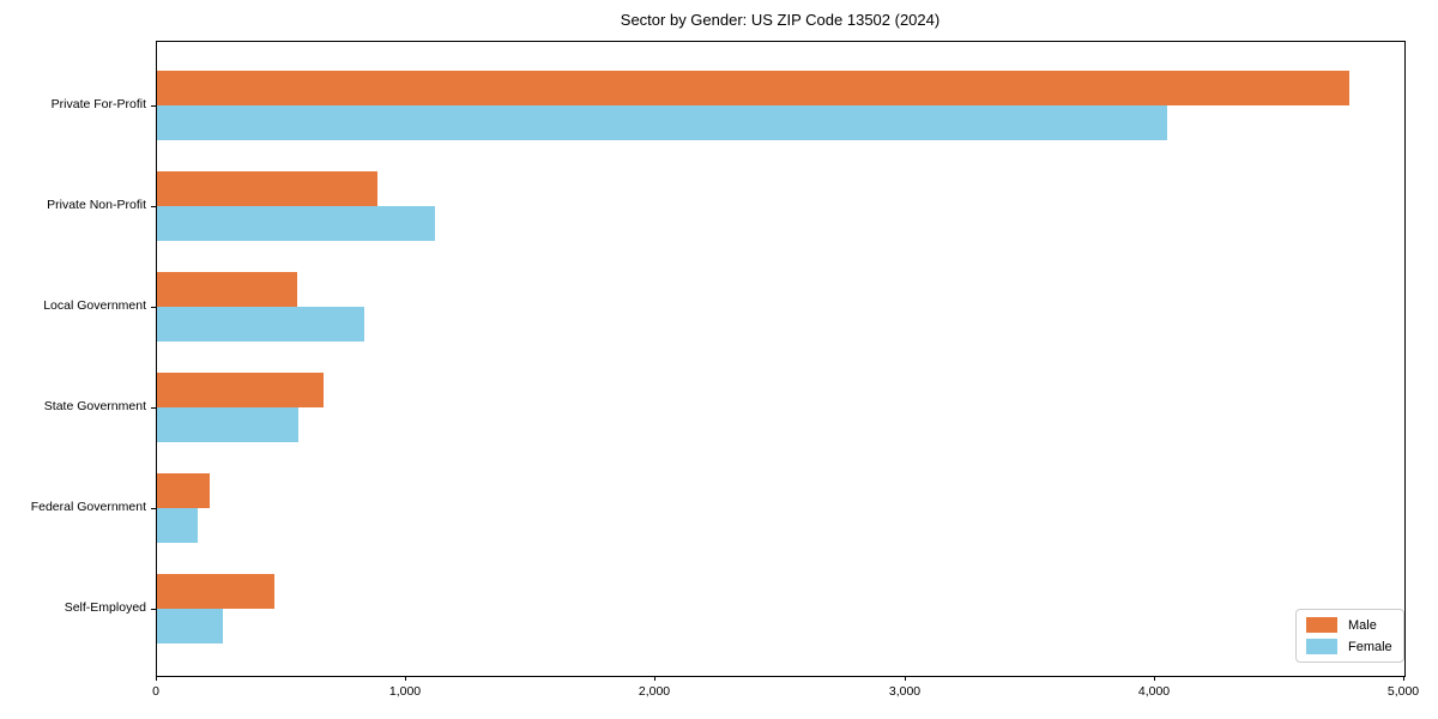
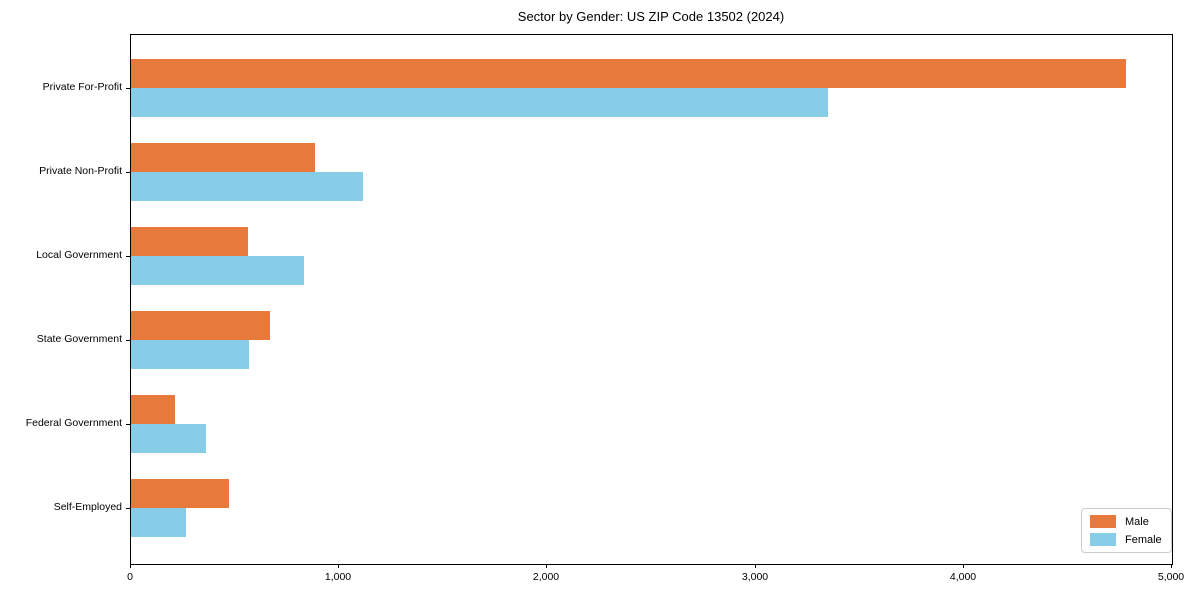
Female/Private For-Profit: 4050 -> 3350
Female/Federal Government: 160 -> 360
